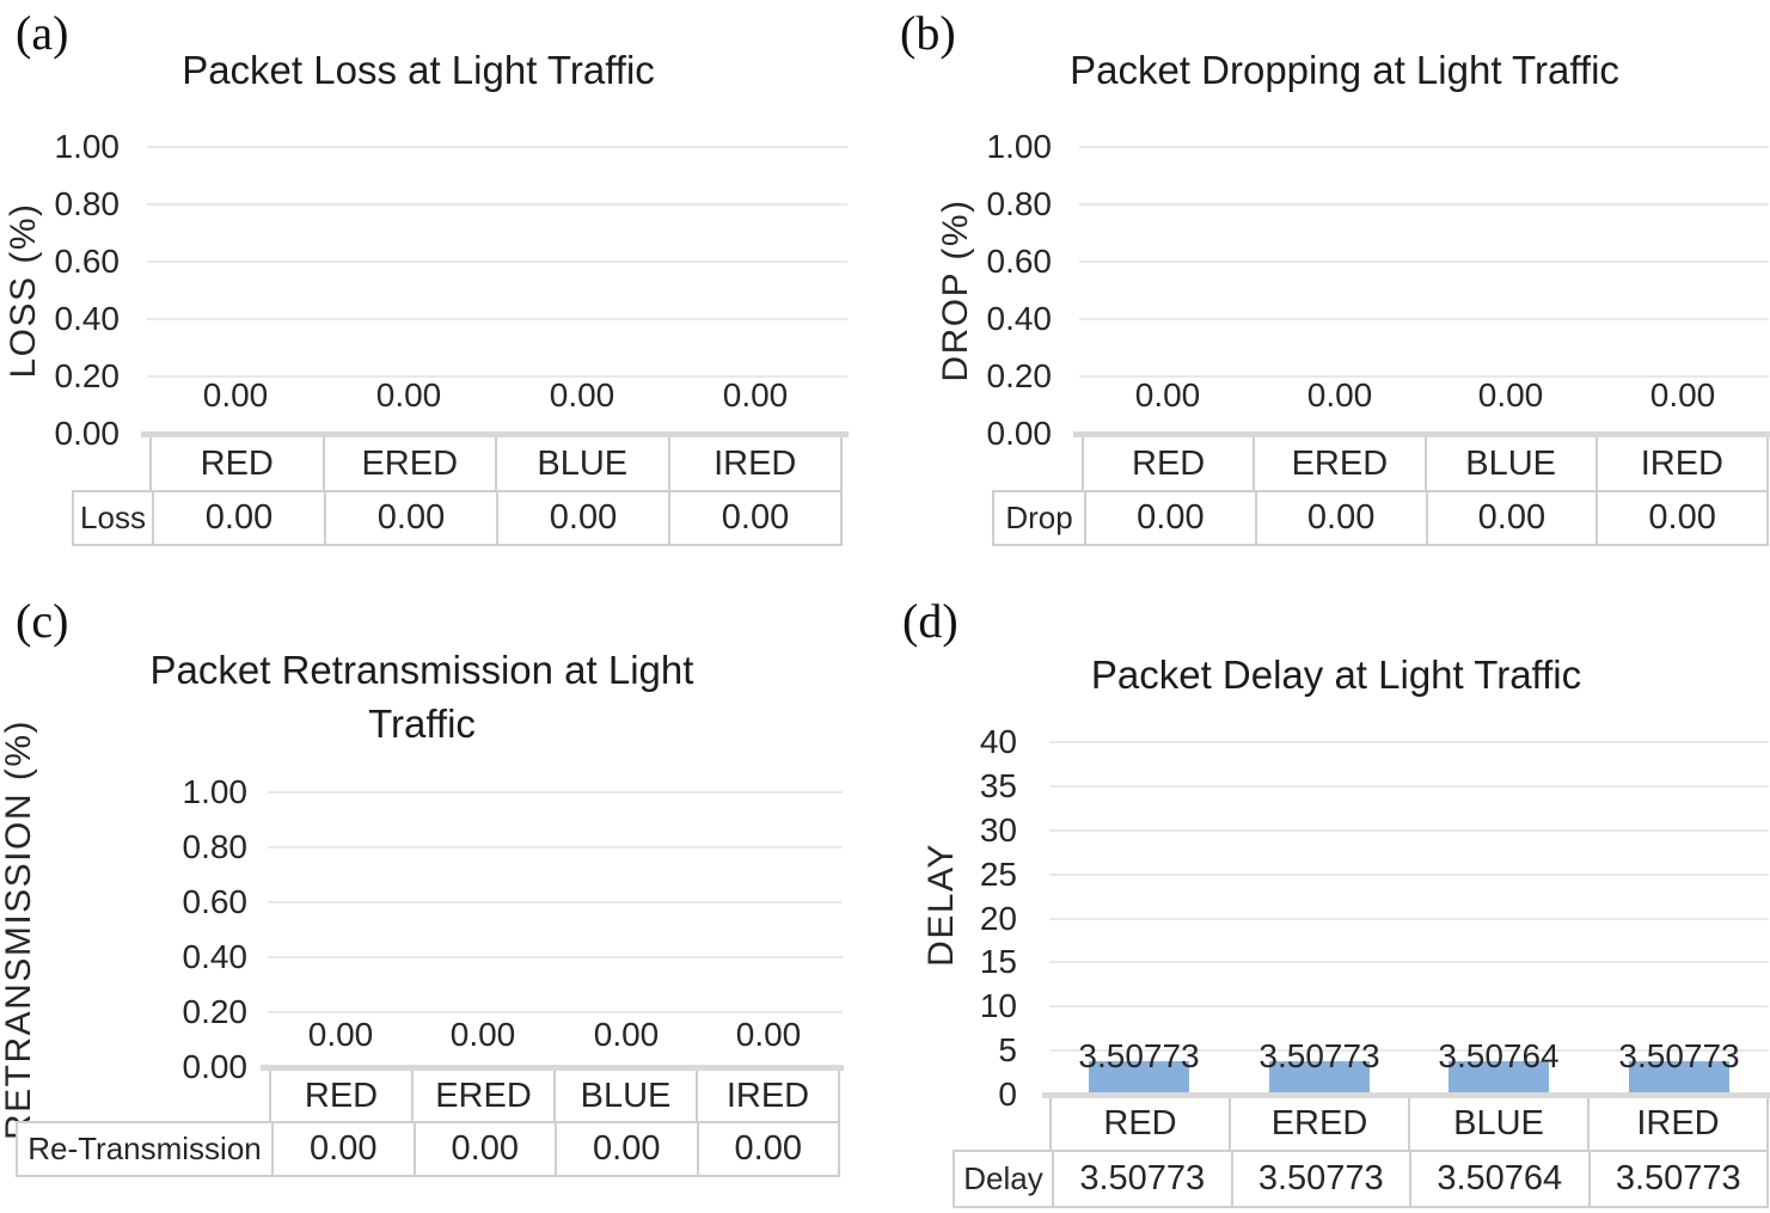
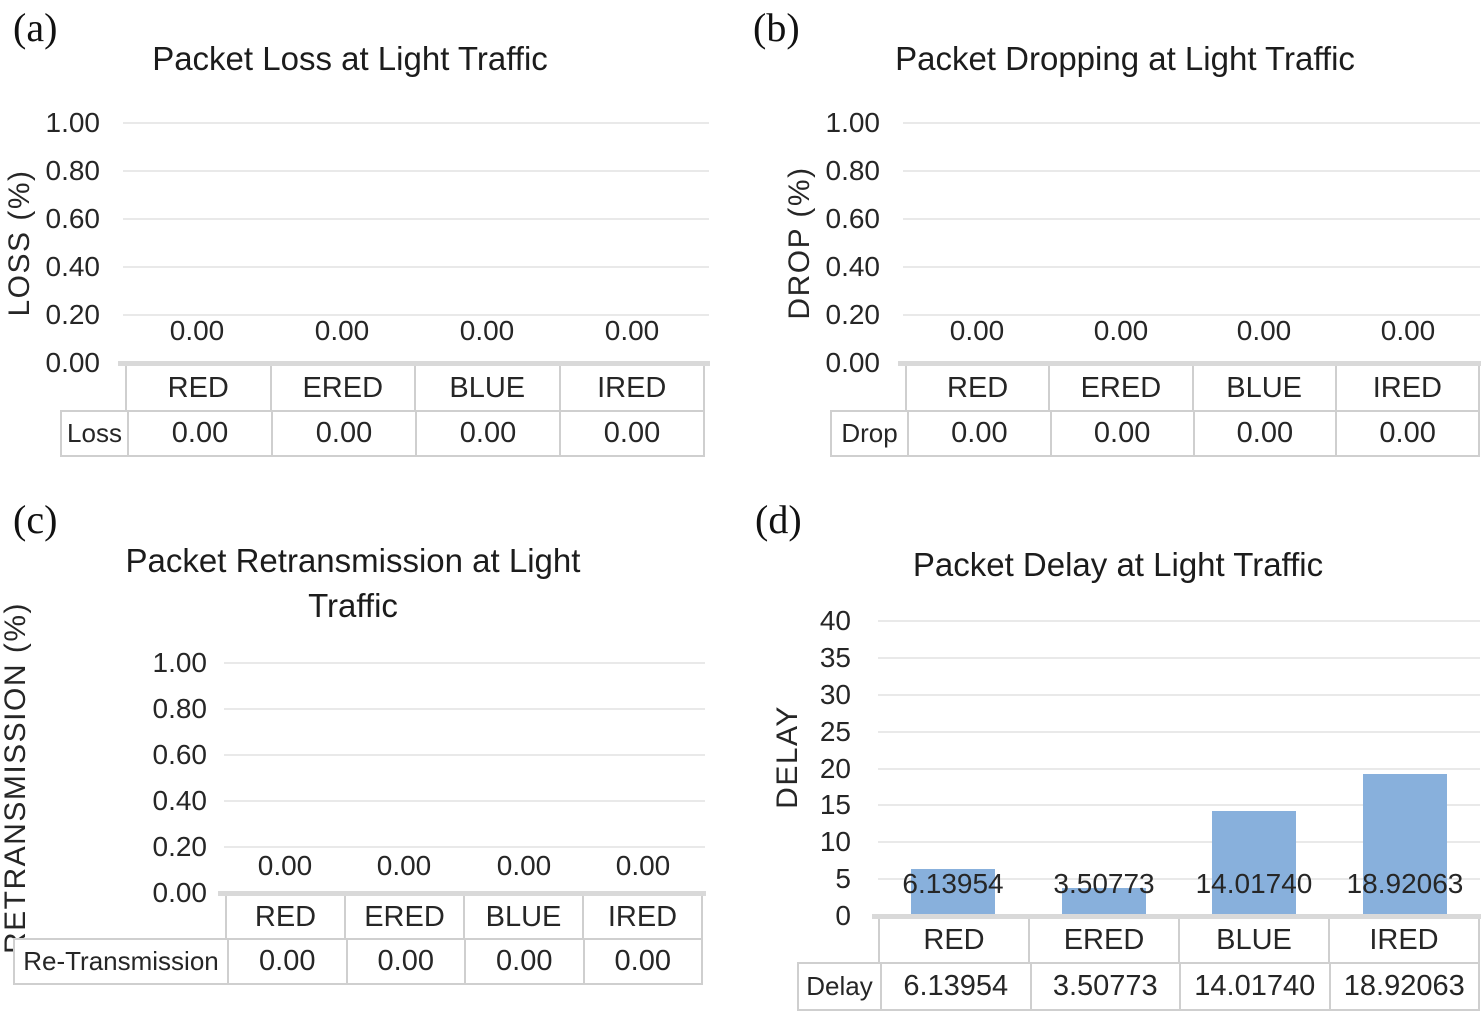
Packet Delay at Light Traffic/RED: 3.50773 -> 6.13954
Packet Delay at Light Traffic/BLUE: 3.50764 -> 14.01740
Packet Delay at Light Traffic/IRED: 3.50773 -> 18.92063
